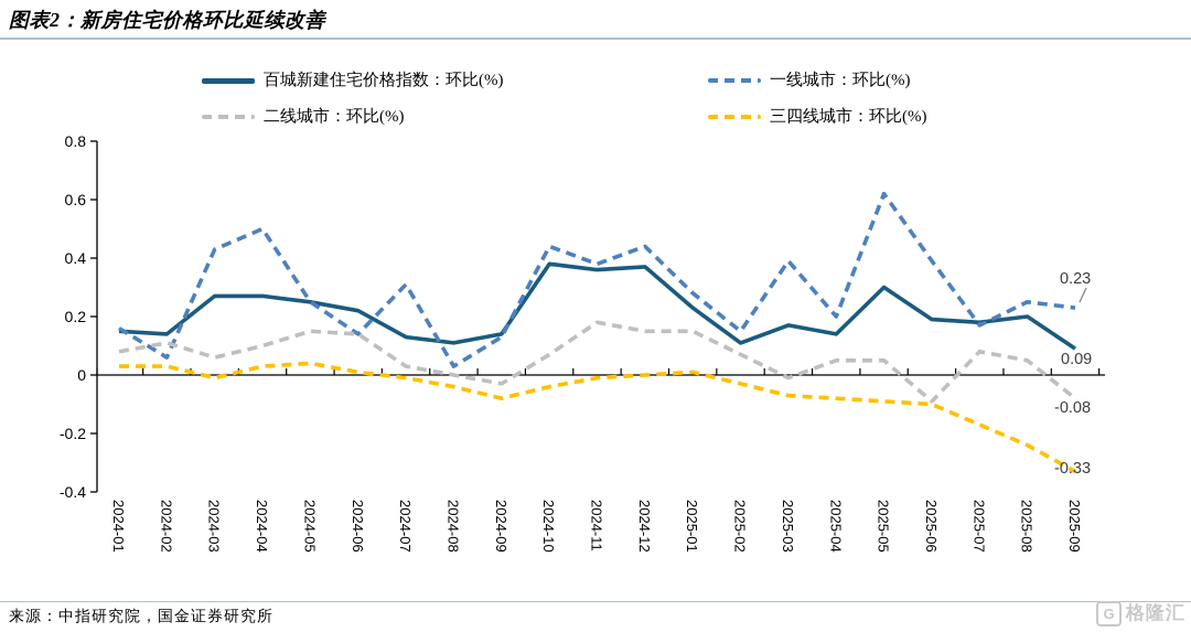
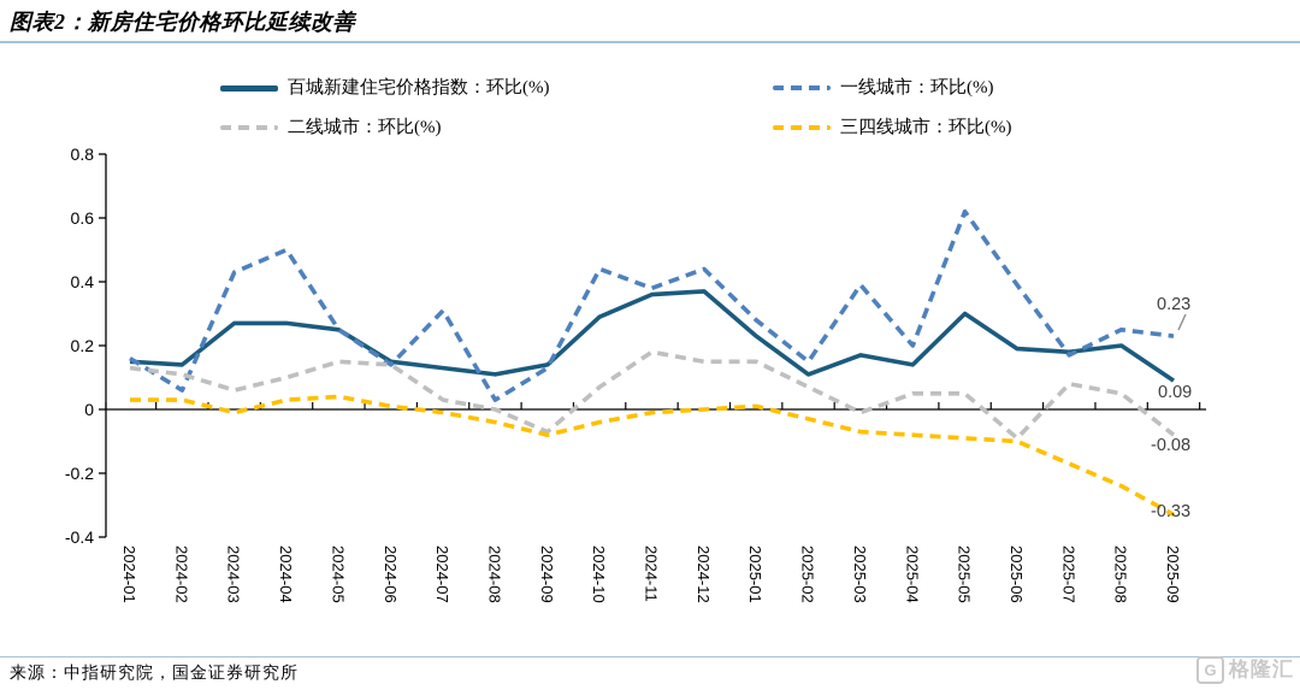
二线城市：环比(%)/2024-01: 0.08 -> 0.13
百城新建住宅价格指数：环比(%)/2024-06: 0.22 -> 0.15
二线城市：环比(%)/2024-09: -0.03 -> -0.07
百城新建住宅价格指数：环比(%)/2024-10: 0.38 -> 0.29
